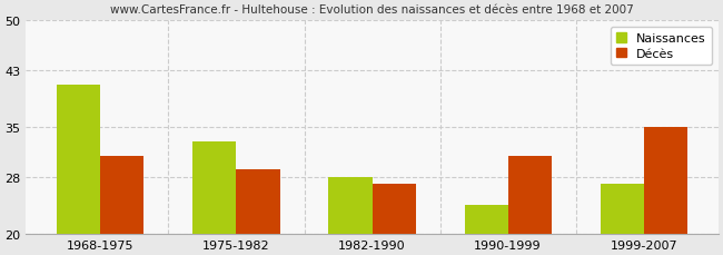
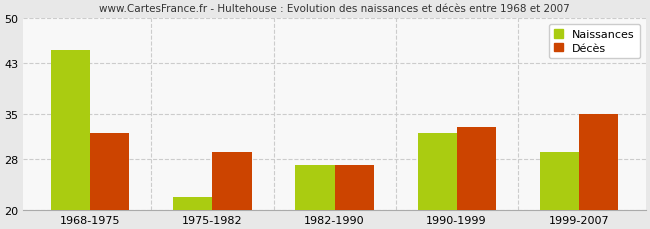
Naissances/1968-1975: 41 -> 45
Décès/1968-1975: 31 -> 32
Naissances/1975-1982: 33 -> 22
Naissances/1982-1990: 28 -> 27
Naissances/1990-1999: 24 -> 32
Décès/1990-1999: 31 -> 33
Naissances/1999-2007: 27 -> 29
